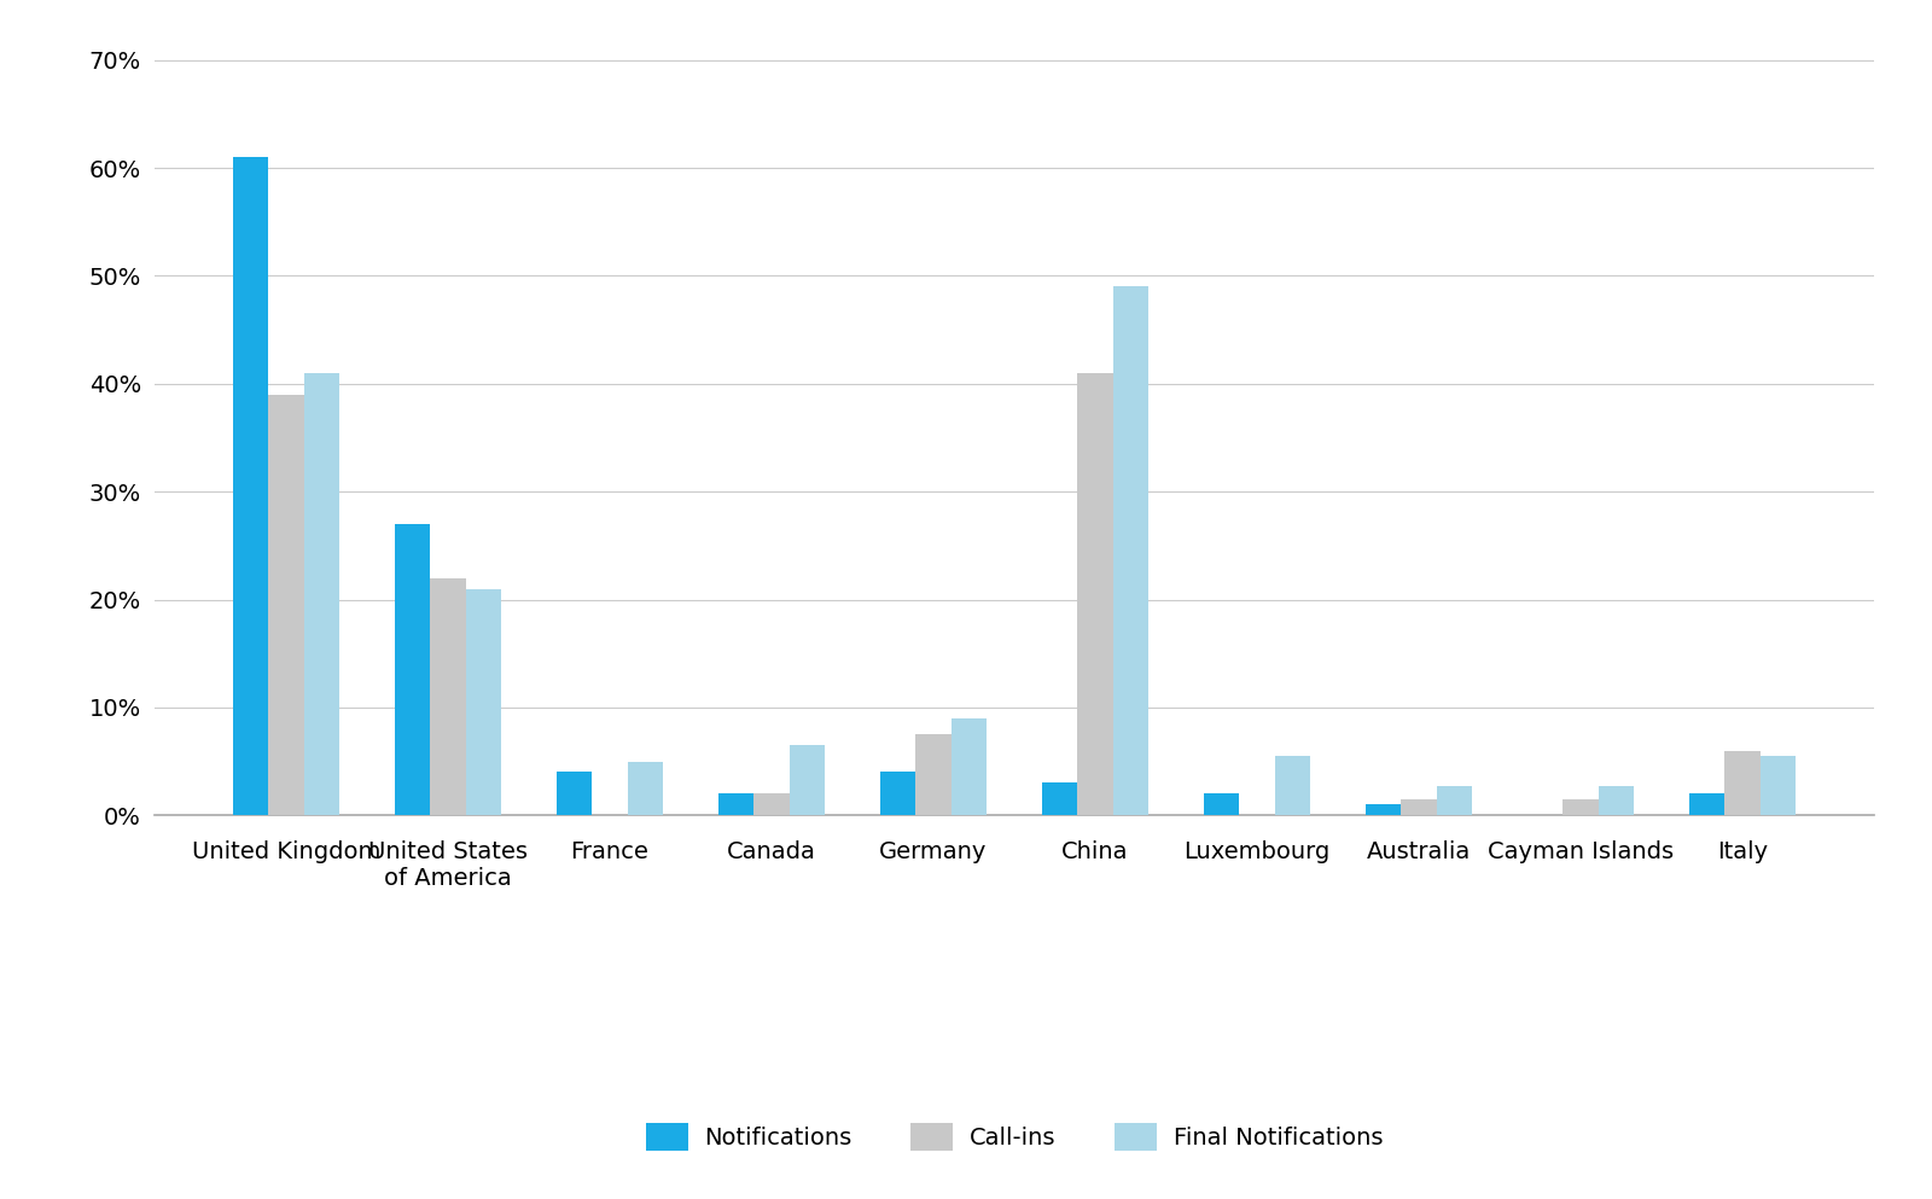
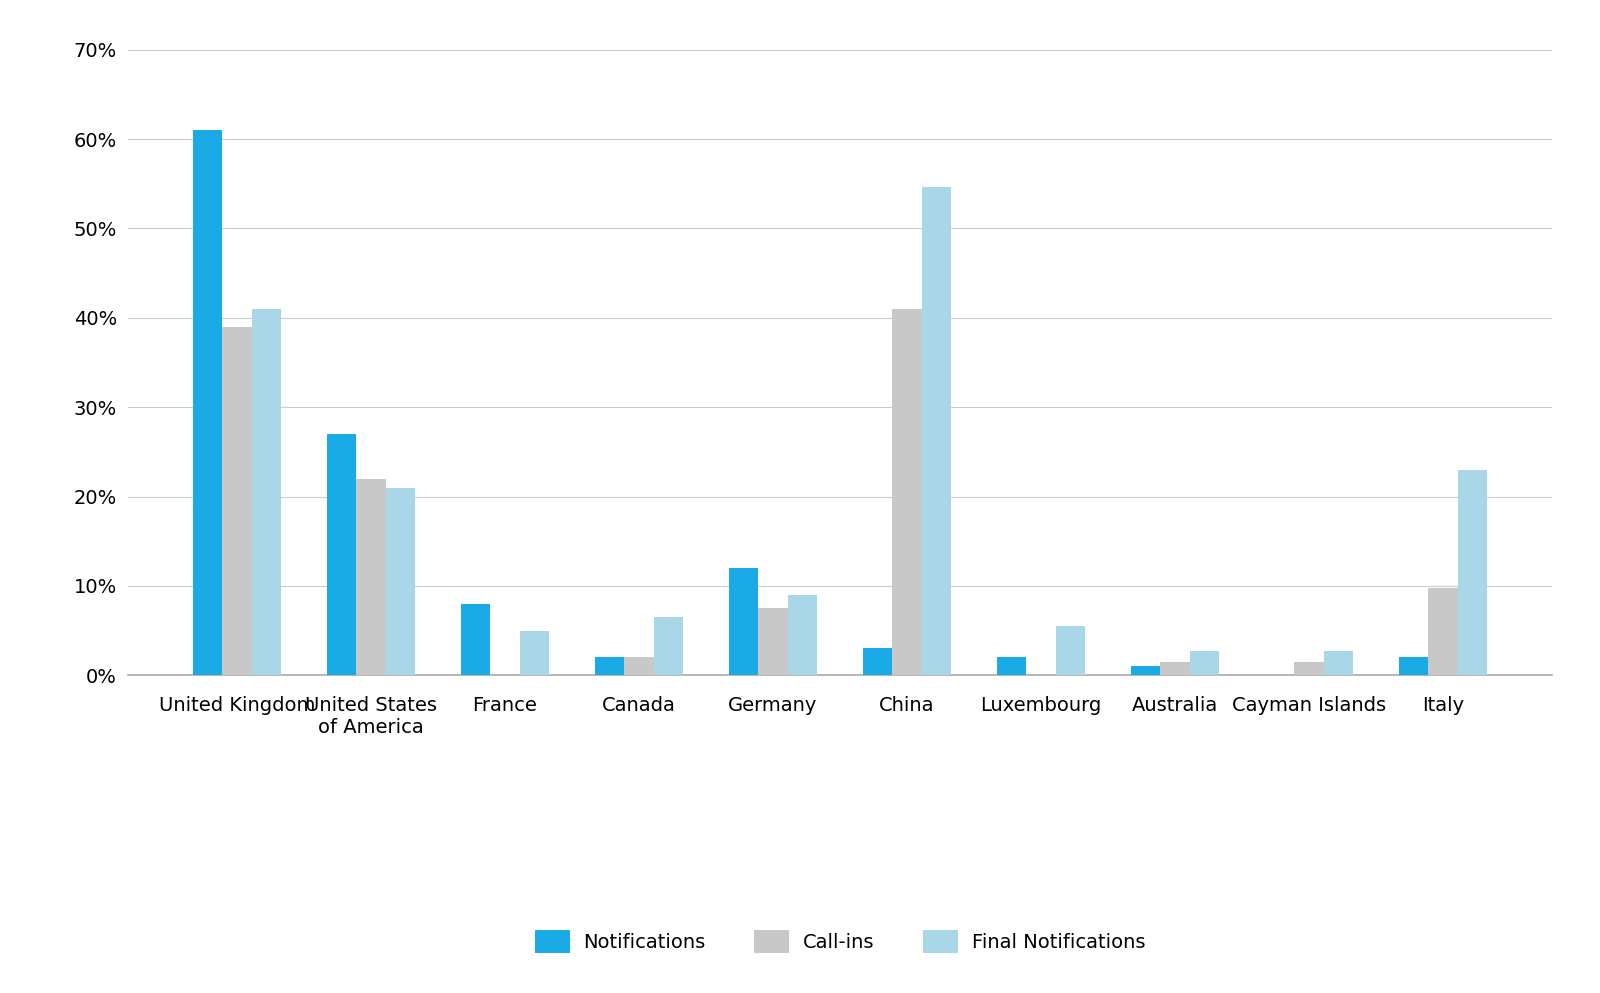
Notifications/France: 4% -> 8%
Notifications/Germany: 4% -> 12%
Final Notifications/China: 49.0% -> 54.6%
Call-ins/Italy: 6.0% -> 9.8%
Final Notifications/Italy: 5.5% -> 23.0%
